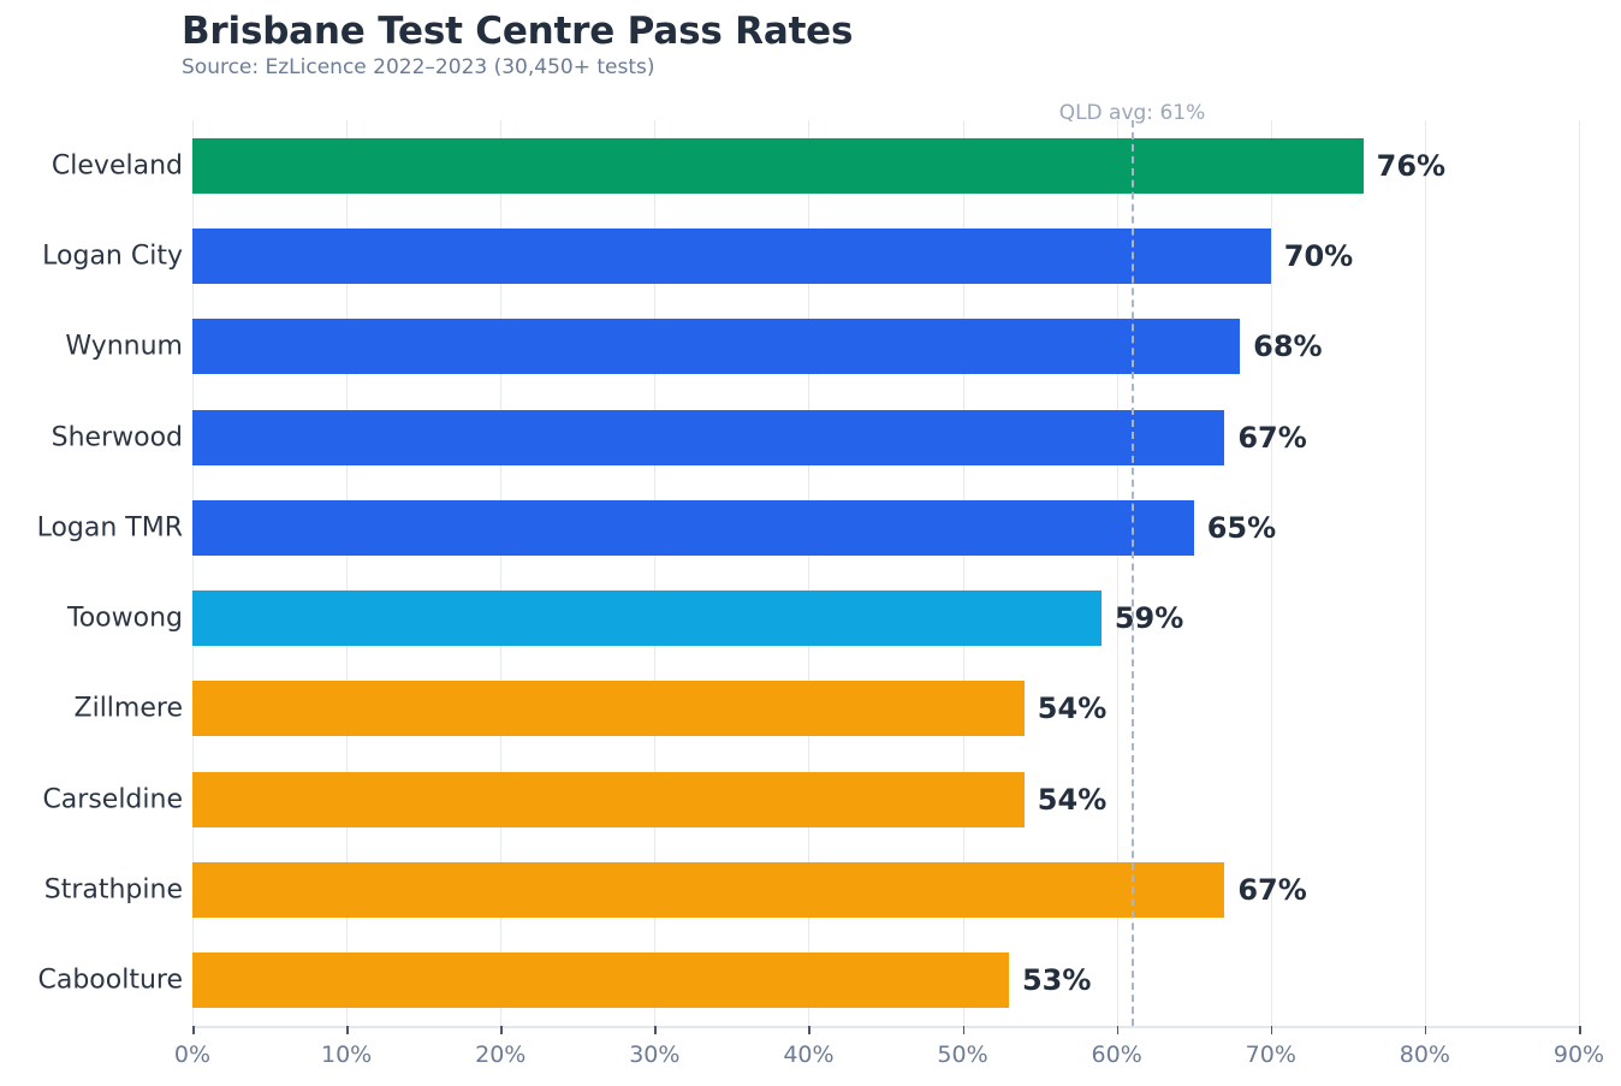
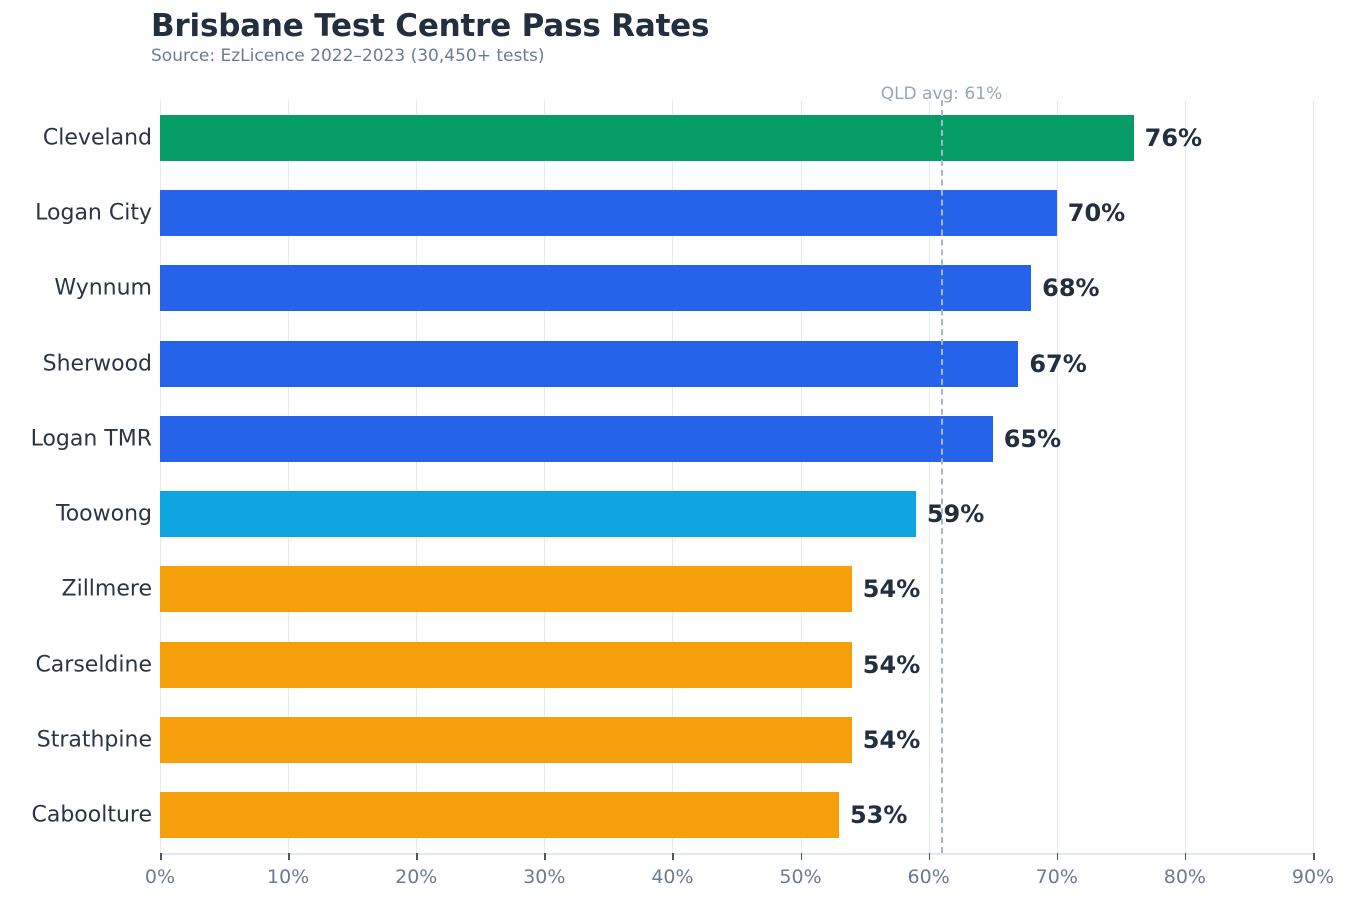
Strathpine: 67% -> 54%
